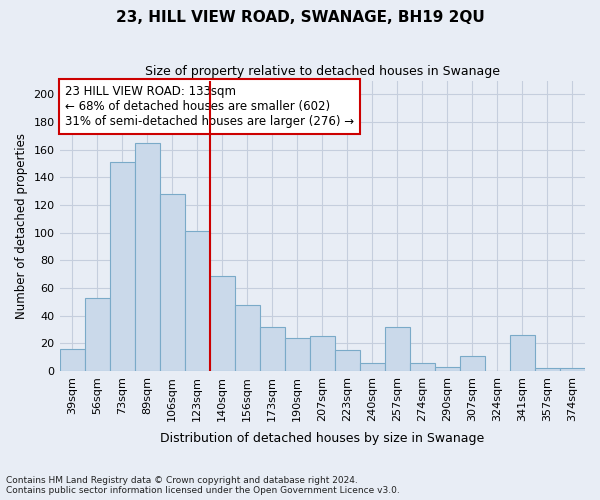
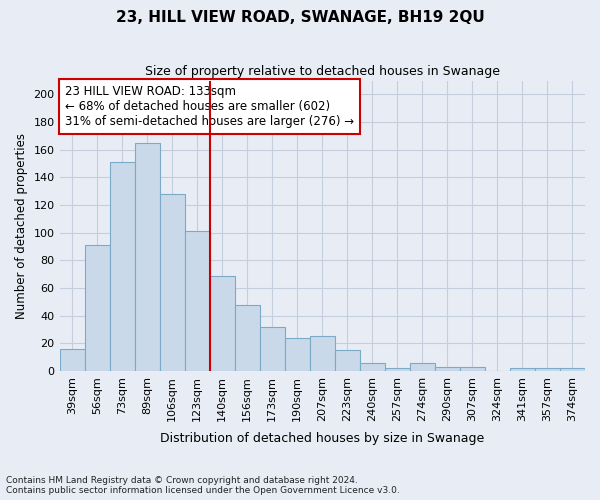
56sqm: 53 -> 91
257sqm: 32 -> 2
307sqm: 11 -> 3
341sqm: 26 -> 2
